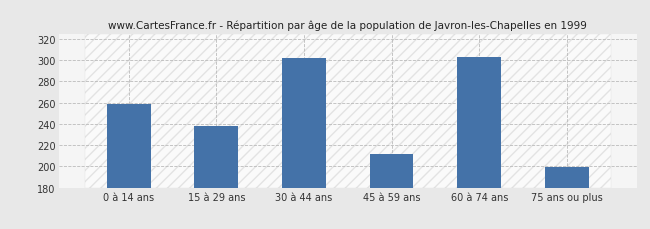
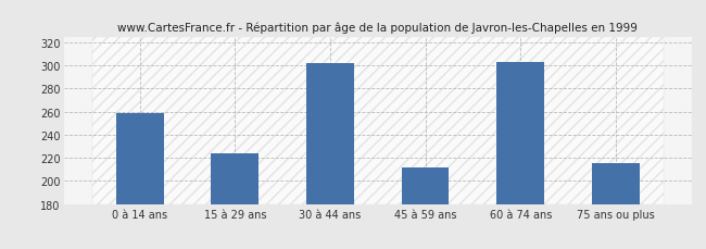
15 à 29 ans: 238 -> 224
75 ans ou plus: 199 -> 215
